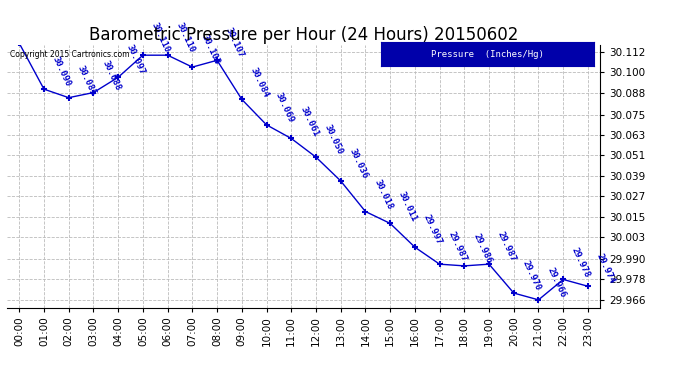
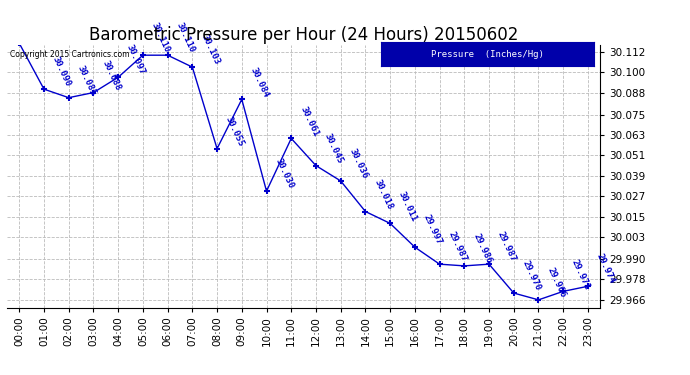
08:00: 30.107 -> 30.055
10:00: 30.069 -> 30.030
12:00: 30.050 -> 30.045
22:00: 29.978 -> 29.971
